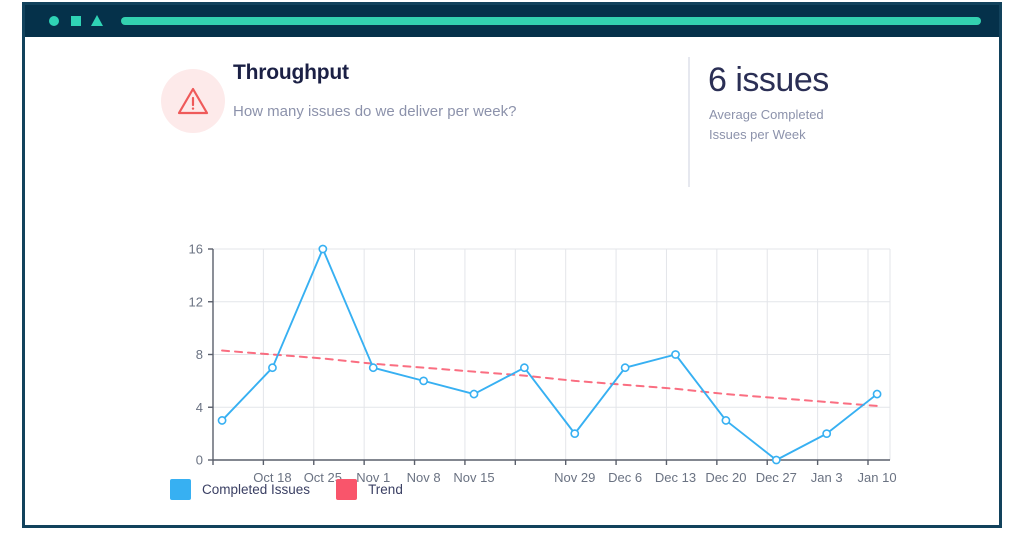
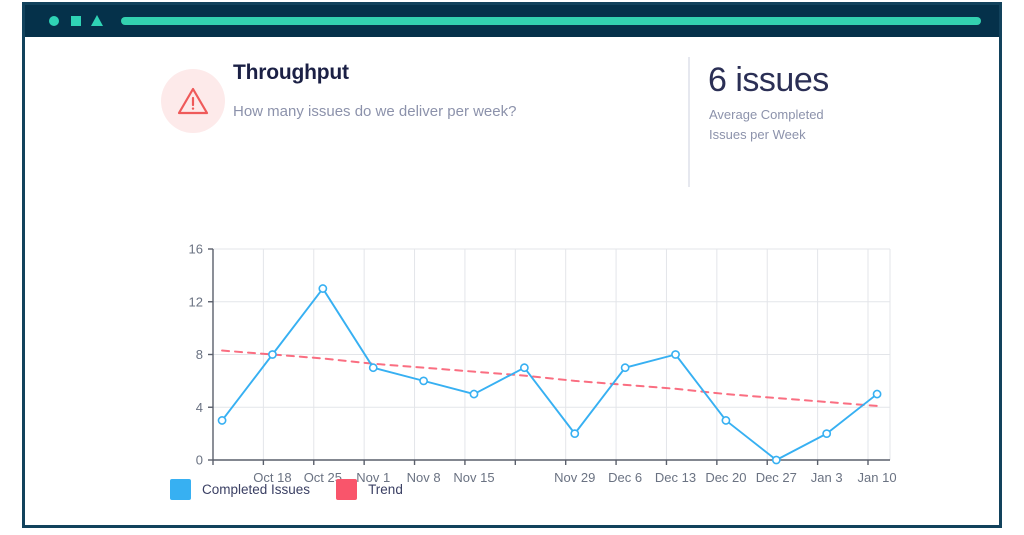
Completed Issues/Oct 18: 7 -> 8
Completed Issues/Oct 25: 16 -> 13
